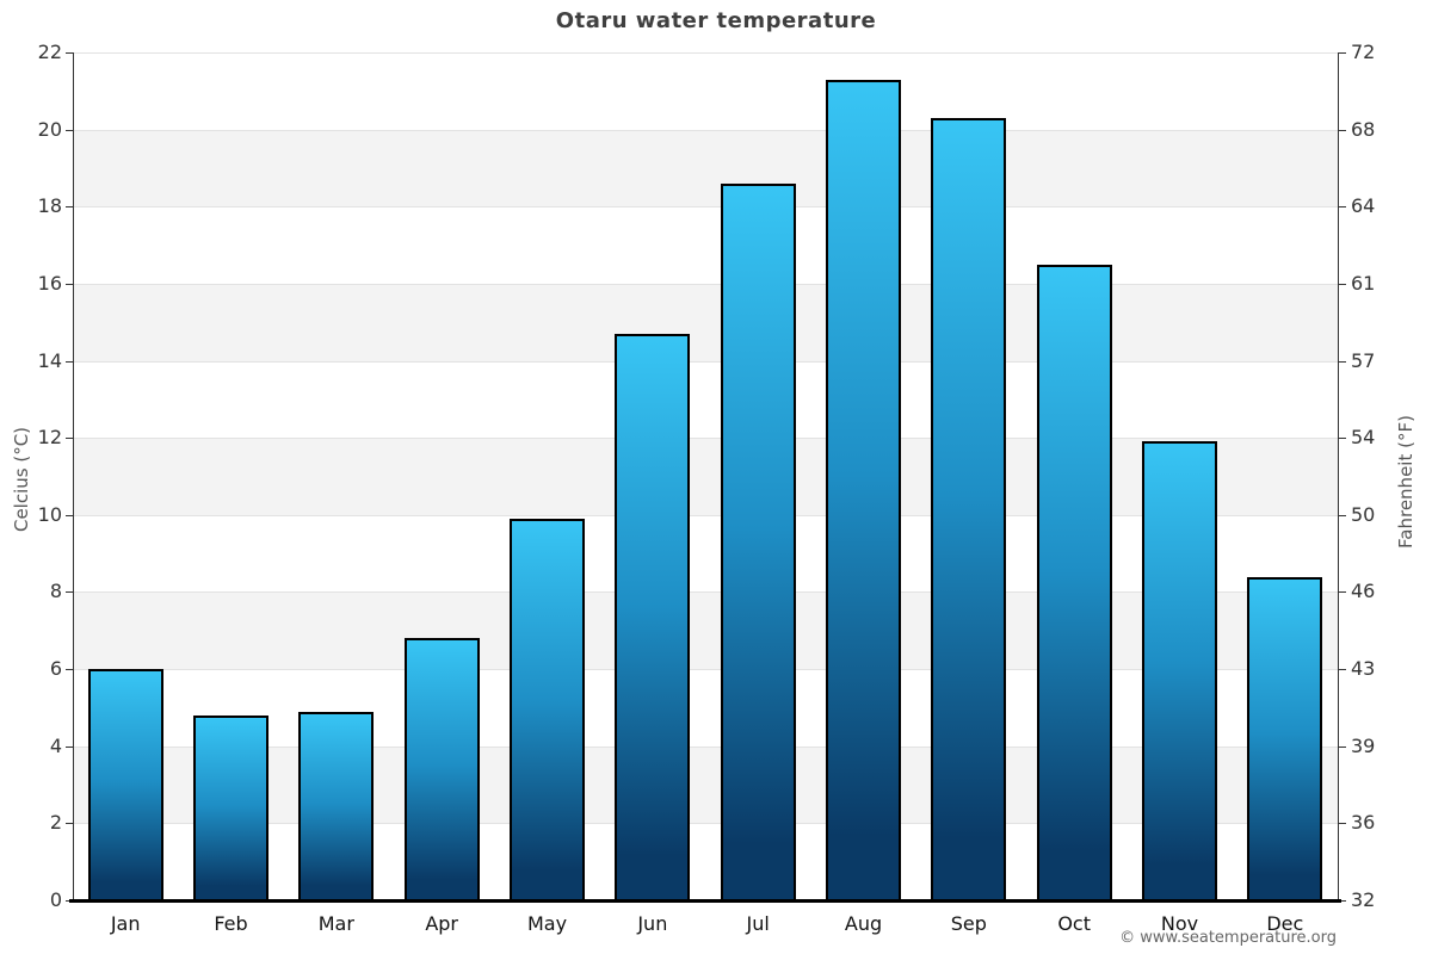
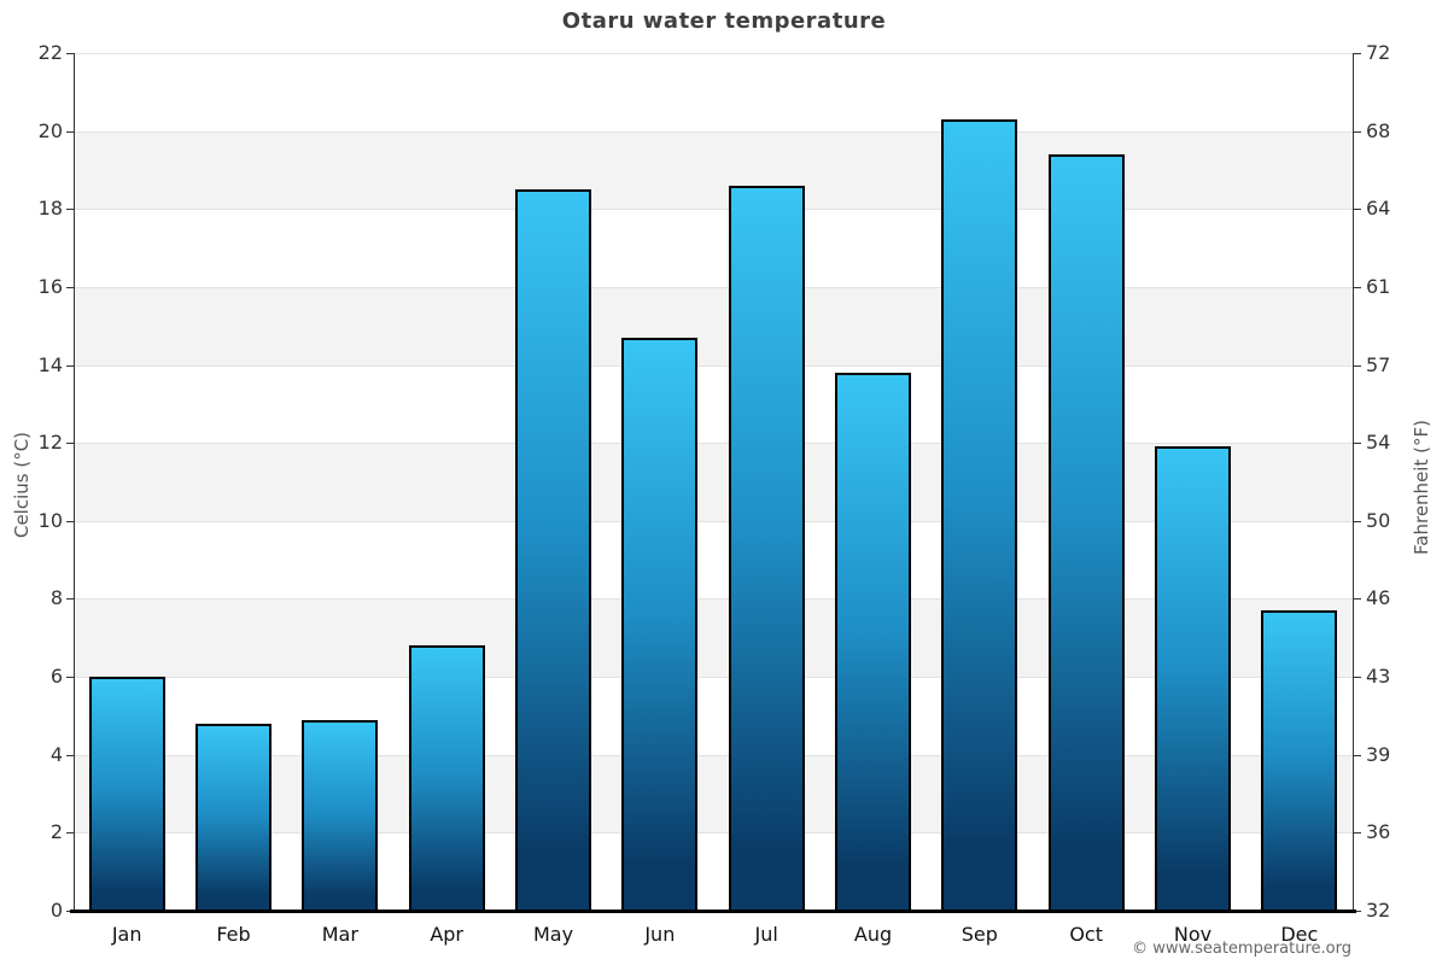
May: 9.9 -> 18.5
Aug: 21.3 -> 13.8
Oct: 16.5 -> 19.4
Dec: 8.4 -> 7.7
